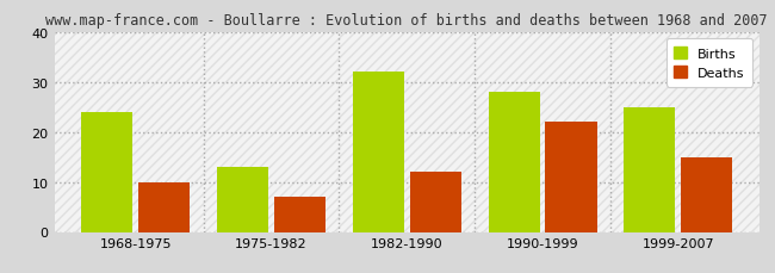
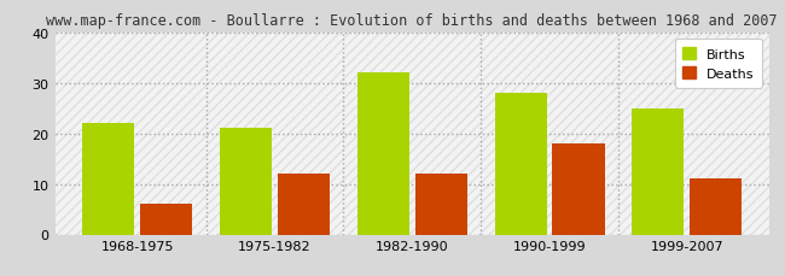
Births/1968-1975: 24 -> 22
Deaths/1968-1975: 10 -> 6
Births/1975-1982: 13 -> 21
Deaths/1975-1982: 7 -> 12
Deaths/1990-1999: 22 -> 18
Deaths/1999-2007: 15 -> 11
